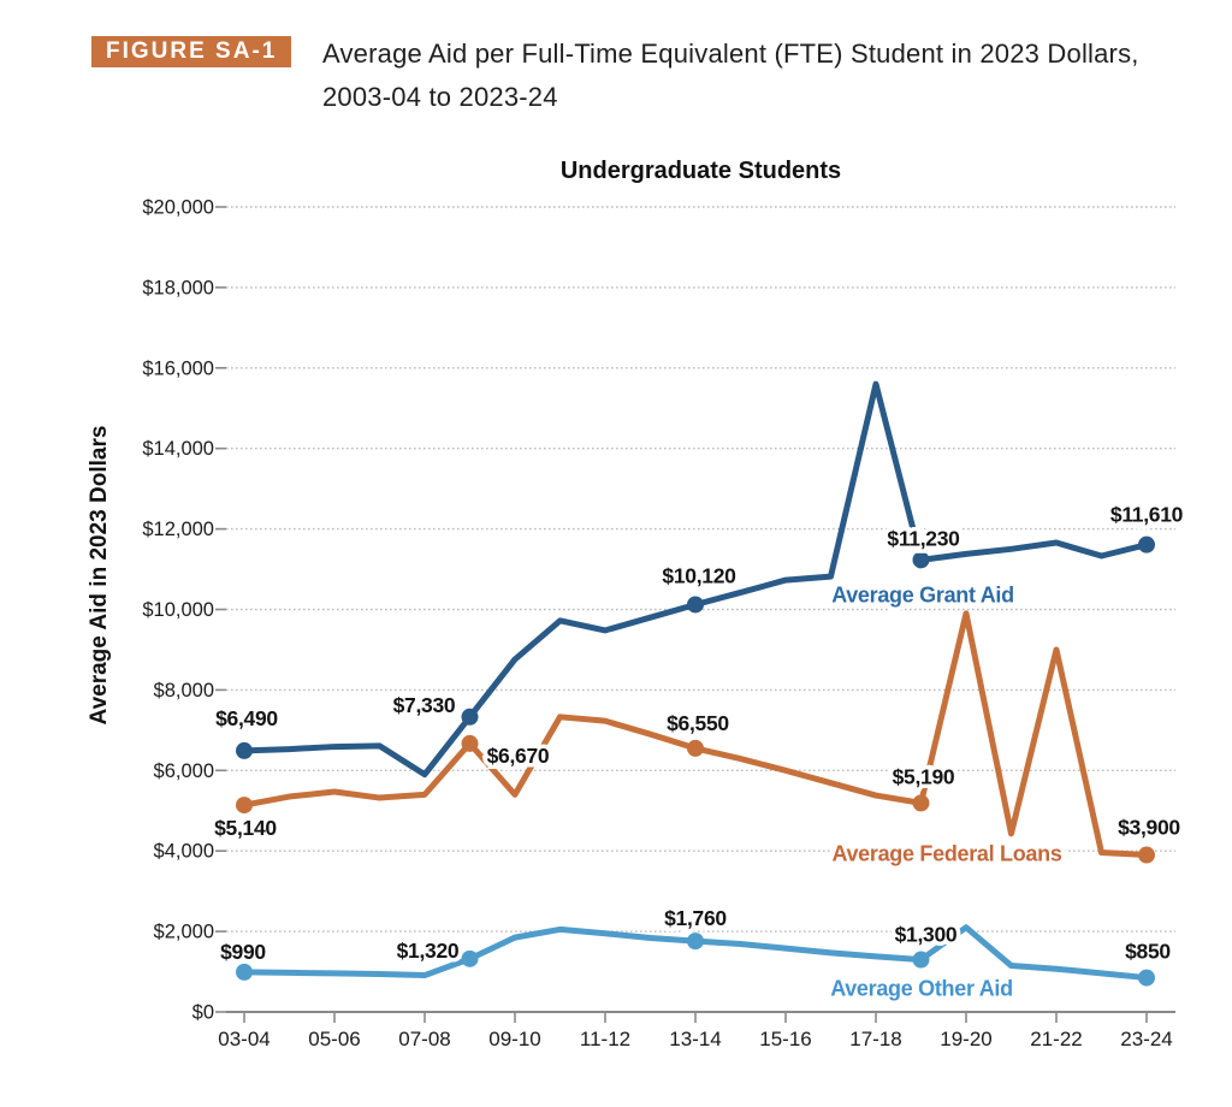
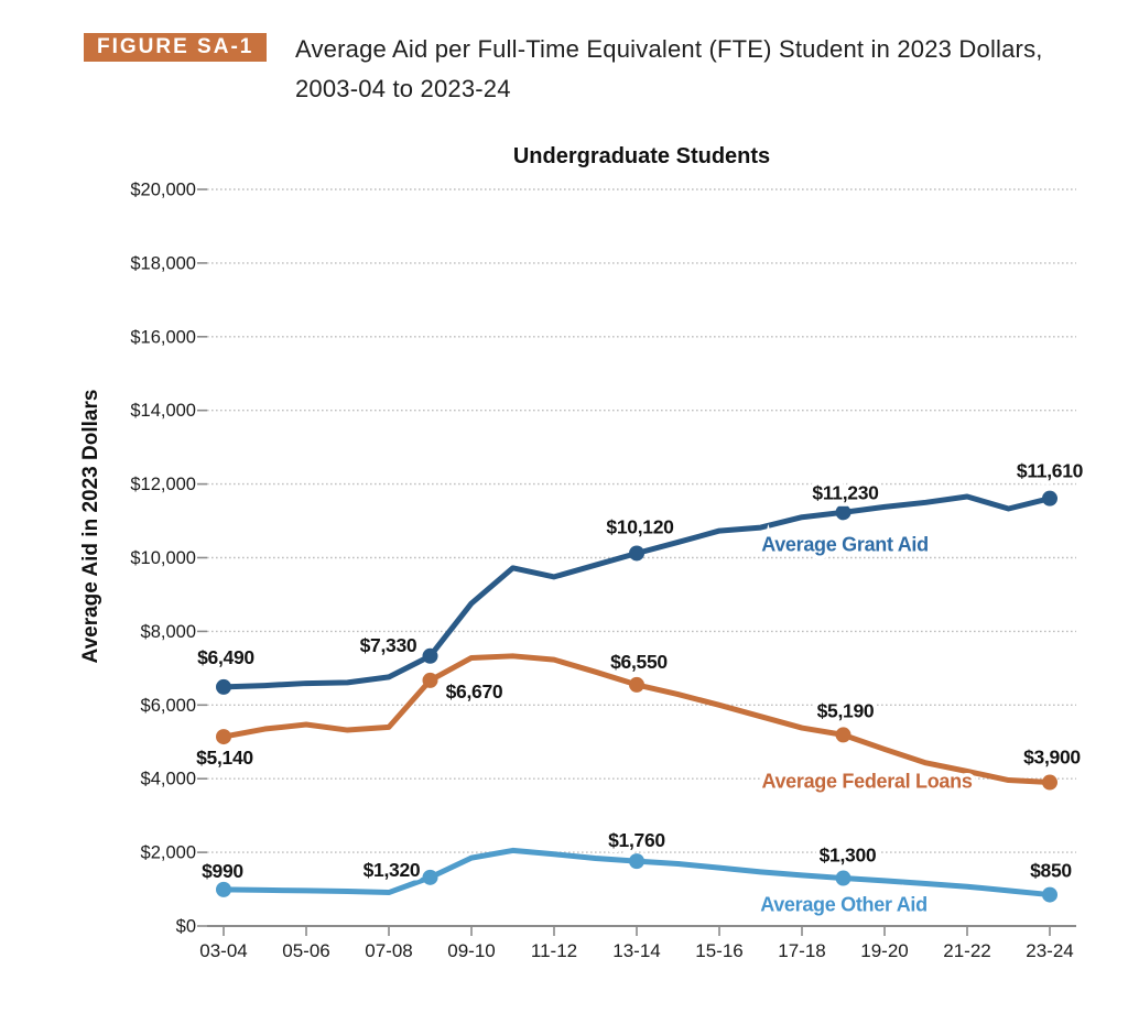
Average Grant Aid/07-08: $5900 -> $6800
Average Federal Loans/09-10: $5400 -> $7300
Average Grant Aid/17-18: $15600 -> $11100
Average Federal Loans/19-20: $9900 -> $4800
Average Other Aid/19-20: $2100 -> $1200
Average Federal Loans/21-22: $9000 -> $4200
